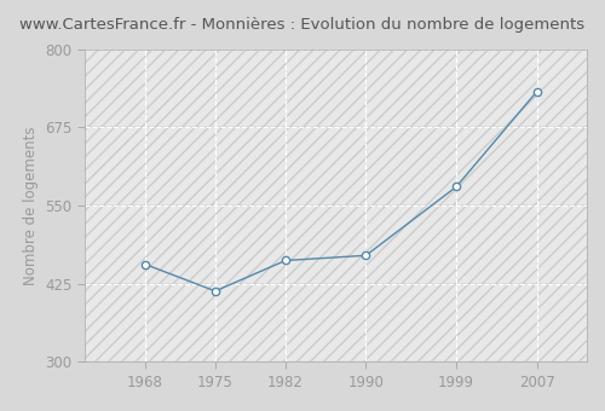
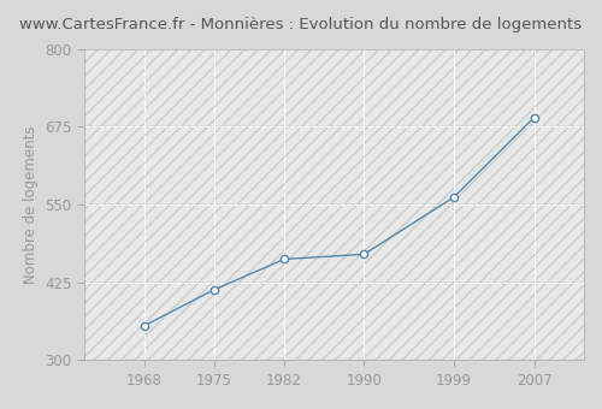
1968: 456 -> 355
1999: 580 -> 562
2007: 732 -> 690
